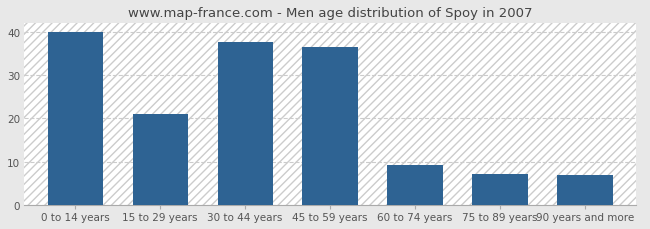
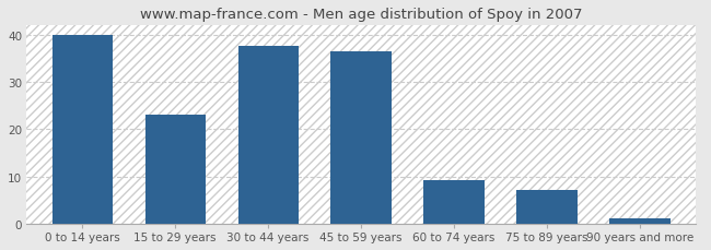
15 to 29 years: 21.0 -> 23.0
90 years and more: 7.0 -> 1.2
